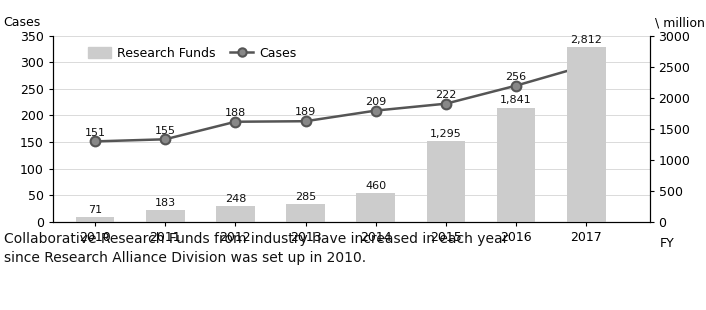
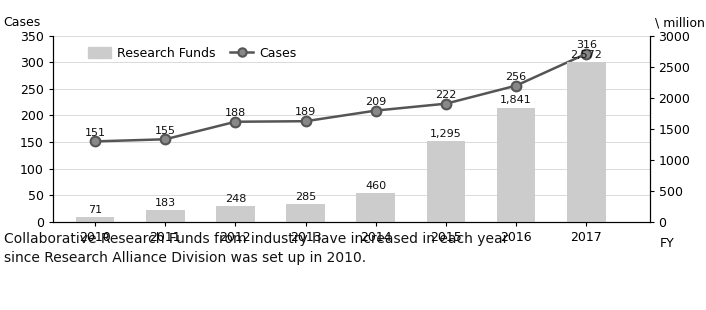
Research Funds/2017: 2,812 -> 2,572
Cases/2017: 294 -> 316
